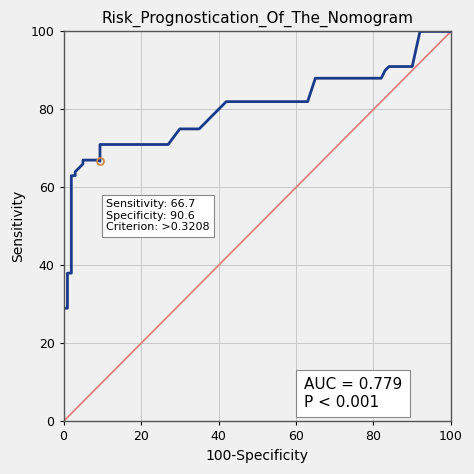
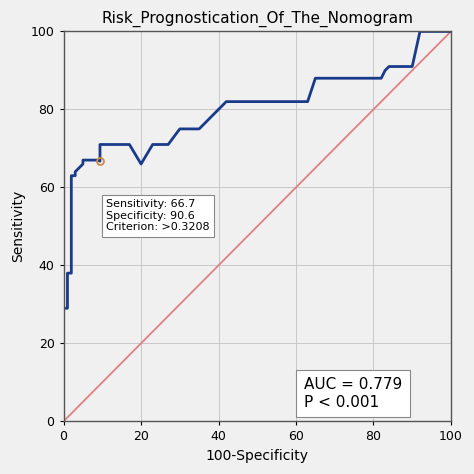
20: 71.0 -> 66.0
